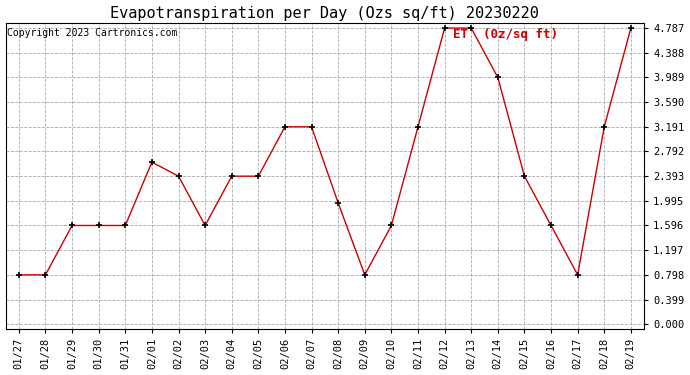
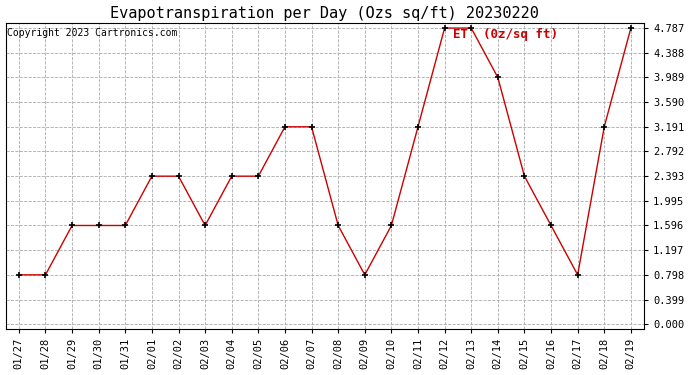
02/01: 2.62 -> 2.39
02/08: 1.96 -> 1.60
